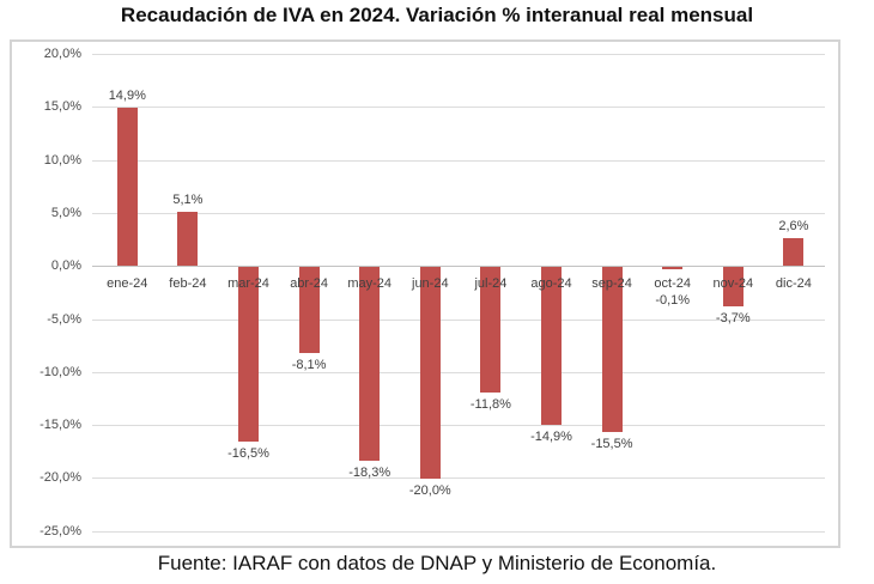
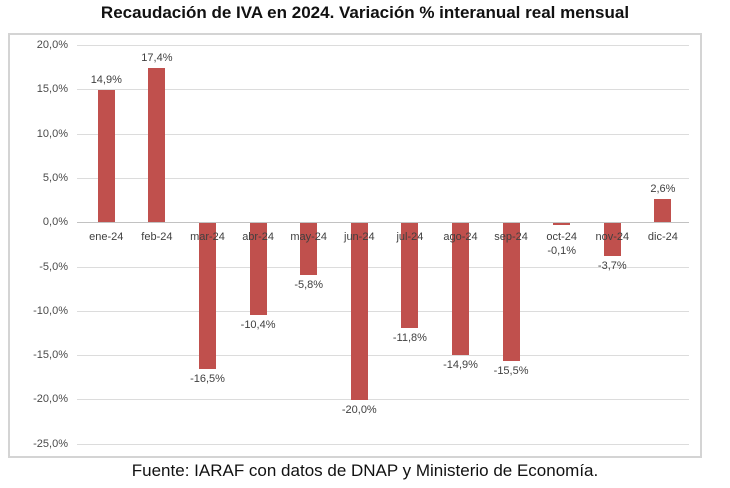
feb-24: 5,1% -> 17,4%
abr-24: -8,1% -> -10,4%
may-24: -18,3% -> -5,8%
